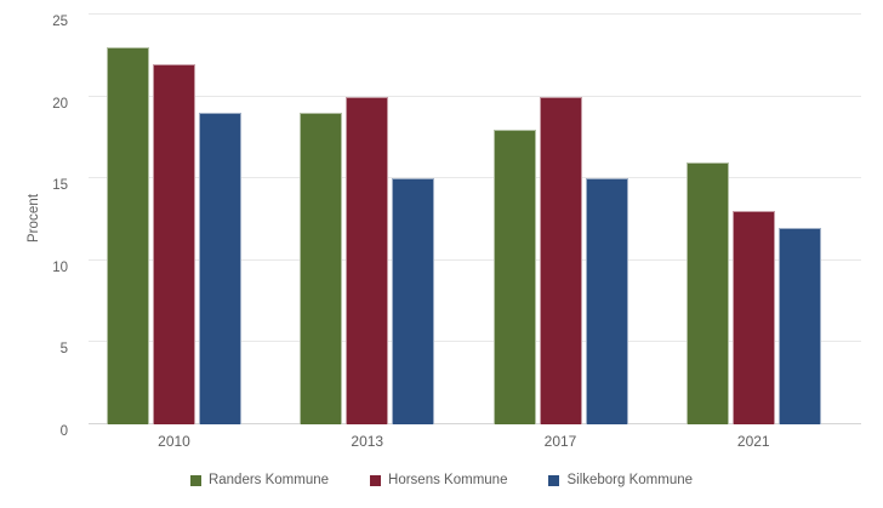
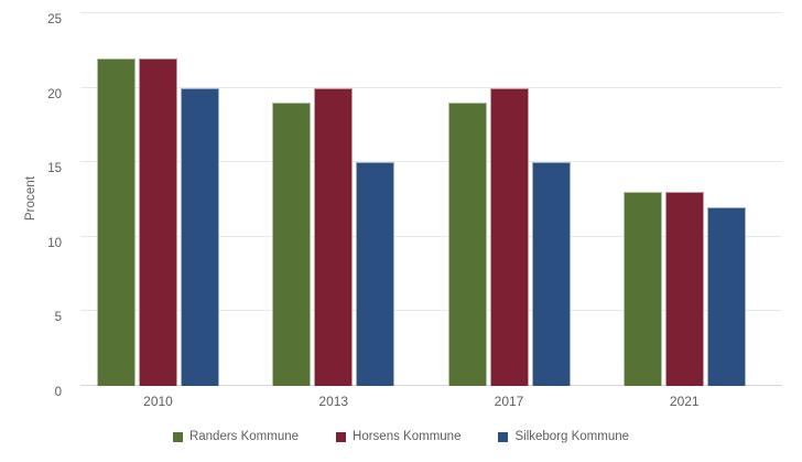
Randers Kommune/2010: 23 -> 22
Silkeborg Kommune/2010: 19 -> 20
Randers Kommune/2017: 18 -> 19
Randers Kommune/2021: 16 -> 13
